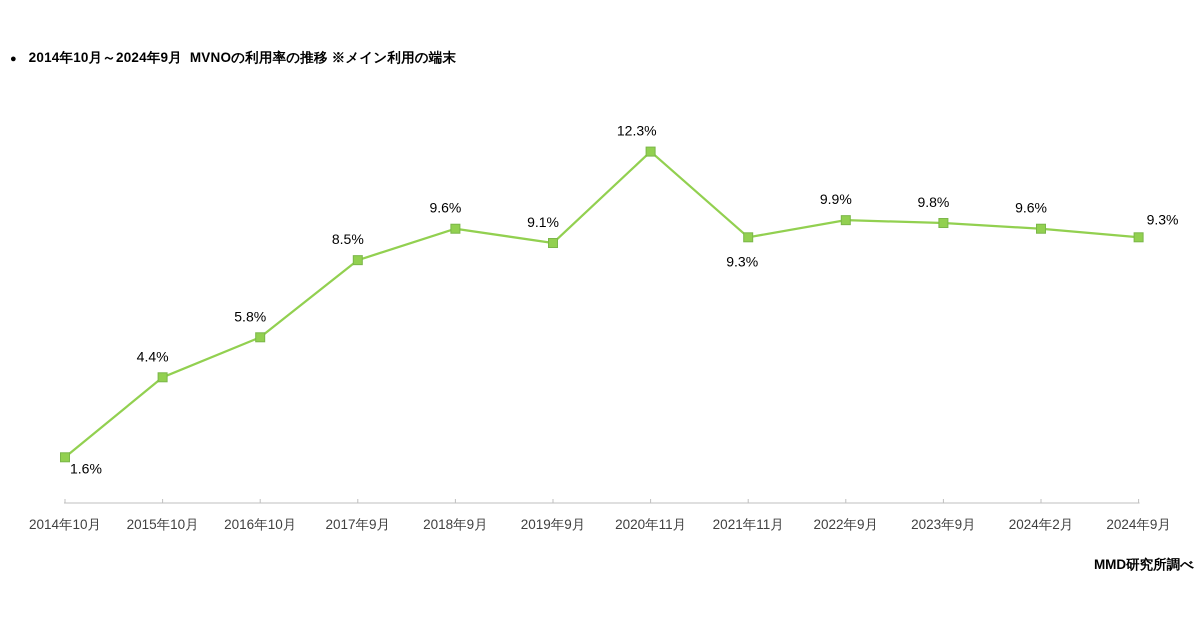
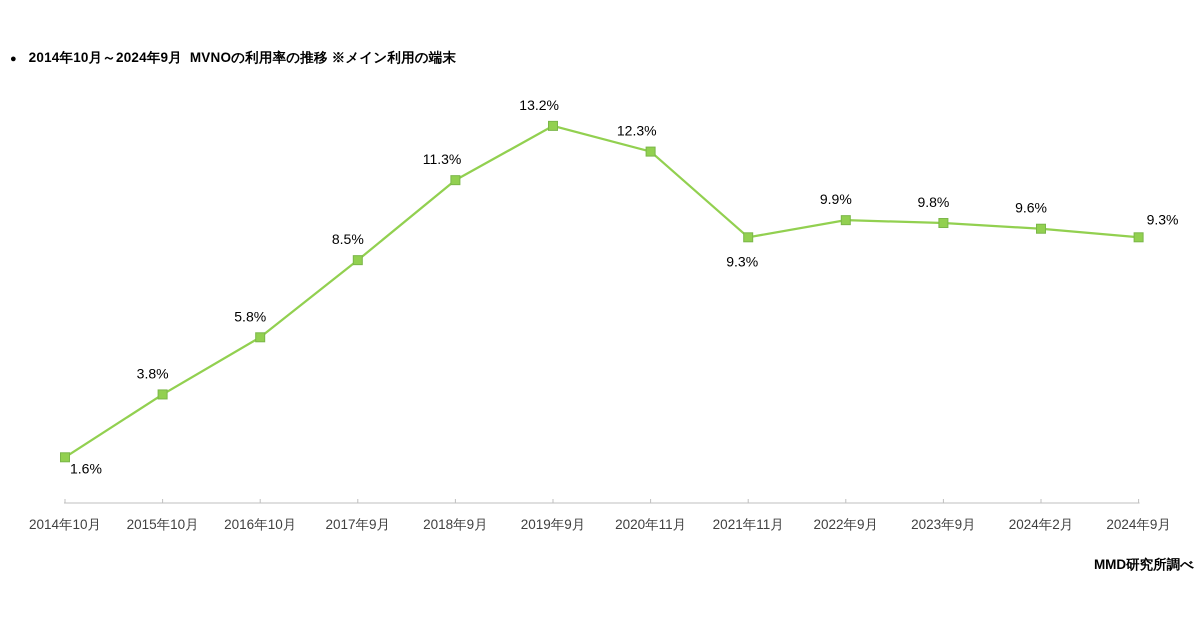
2015年10月: 4.4% -> 3.8%
2018年9月: 9.6% -> 11.3%
2019年9月: 9.1% -> 13.2%
